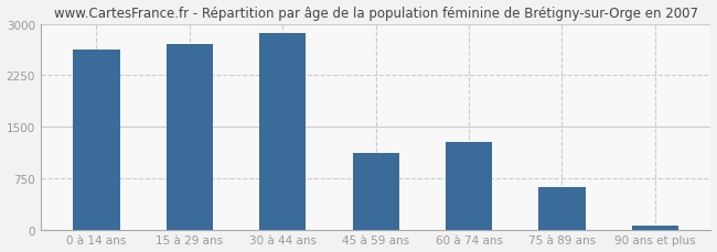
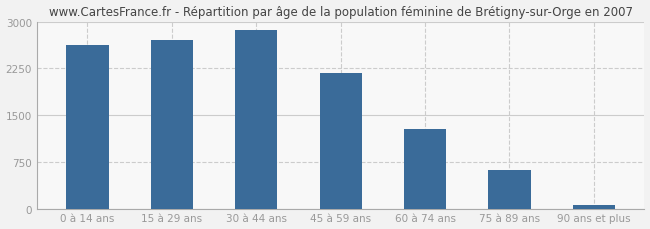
45 à 59 ans: 1120 -> 2180
